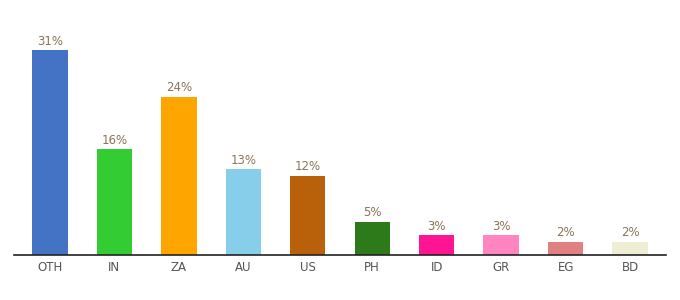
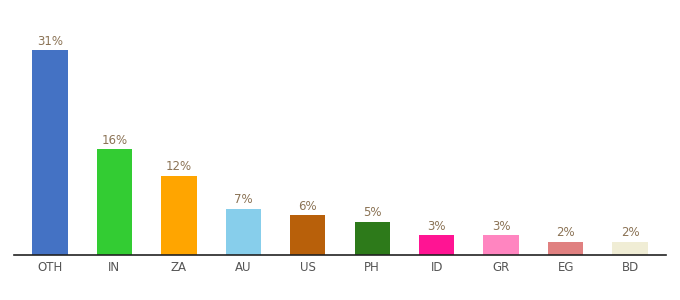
ZA: 24% -> 12%
AU: 13% -> 7%
US: 12% -> 6%
